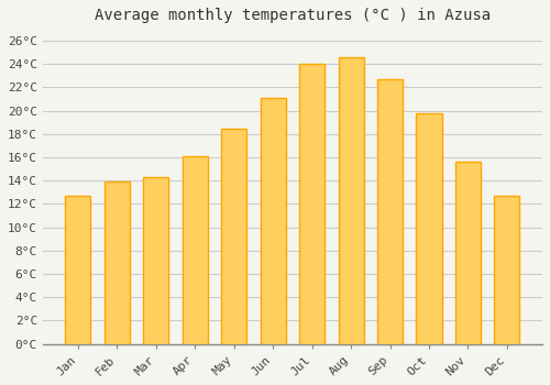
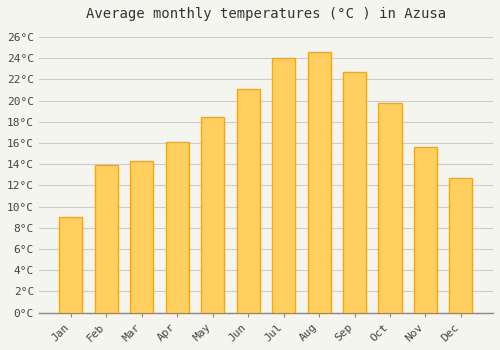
Jan: 12.7°C -> 9.0°C
